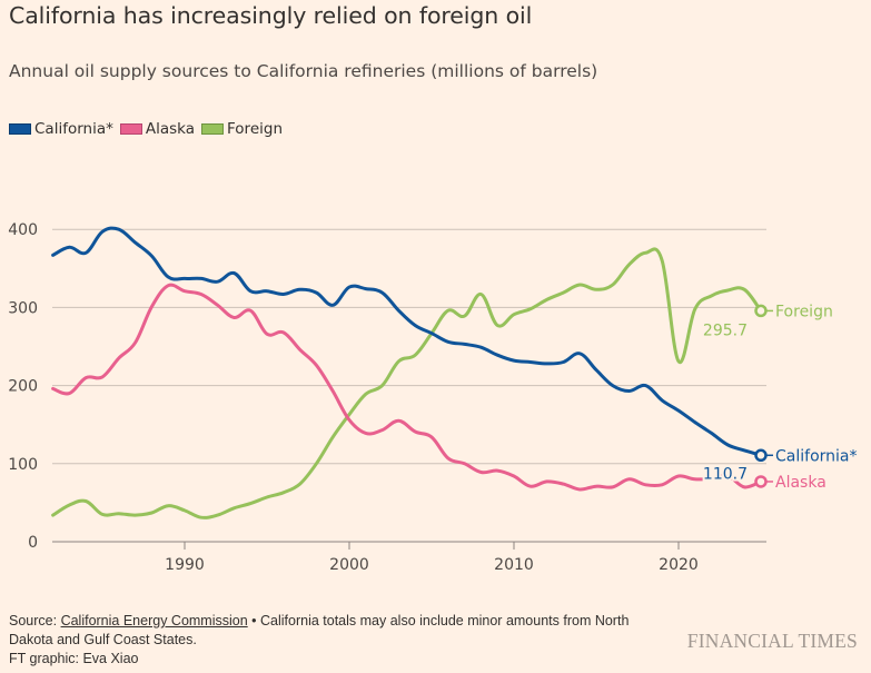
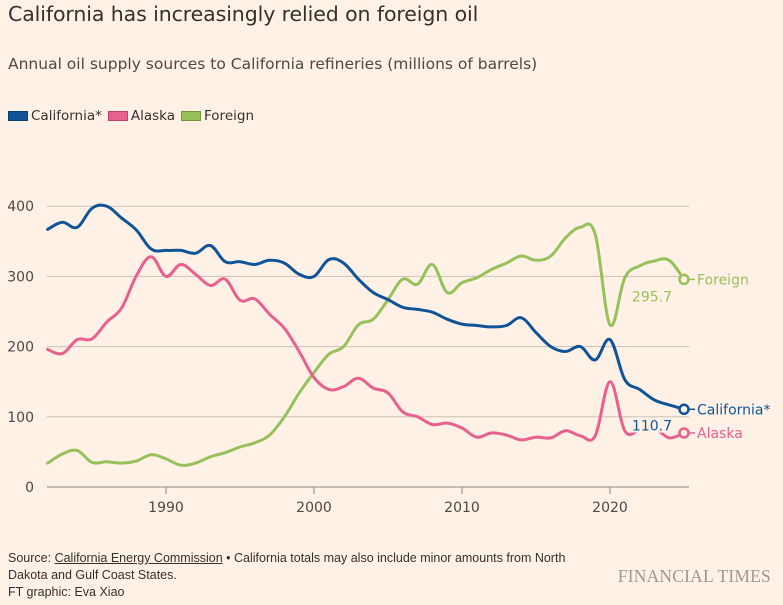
Alaska/1990: 320 -> 300
California*/2000: 330 -> 300
California*/2020: 170 -> 210
Alaska/2020: 80 -> 150
